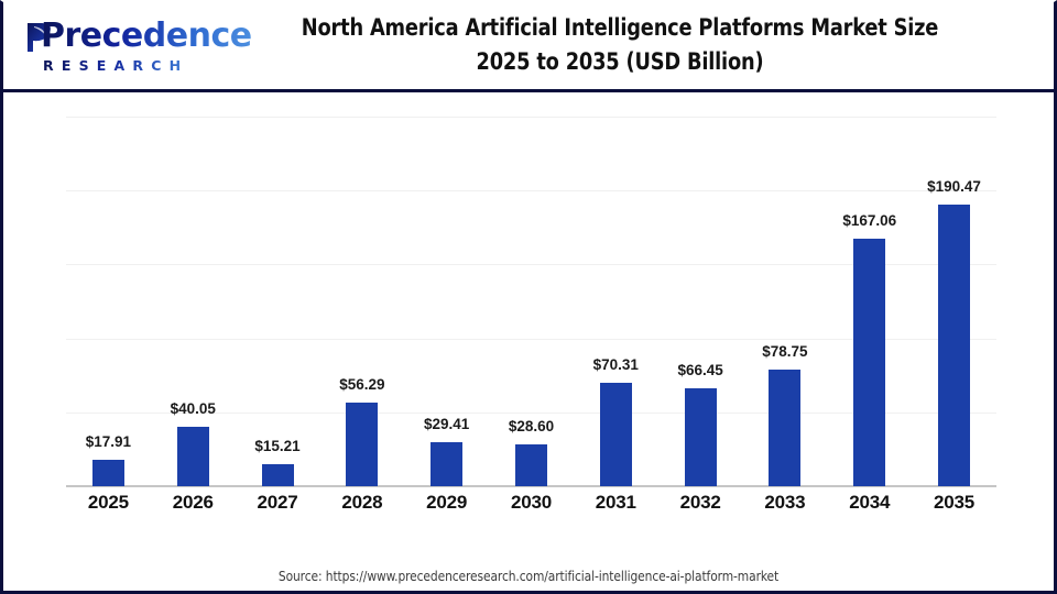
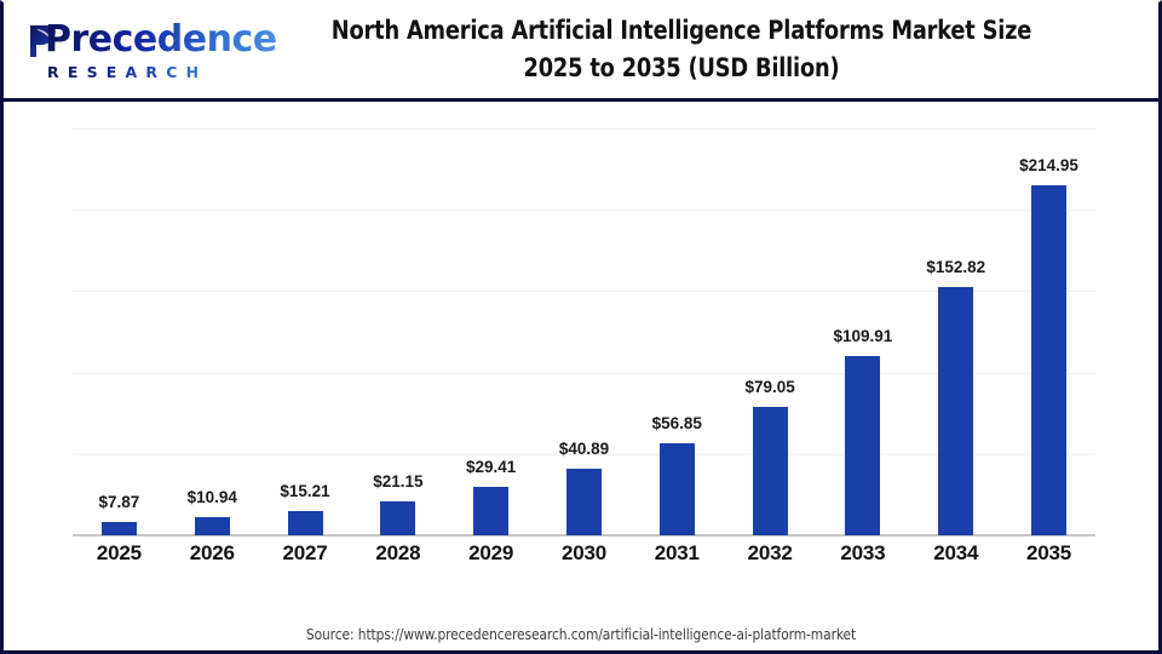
2025: $17.91 -> $7.87
2026: $40.05 -> $10.94
2028: $56.29 -> $21.15
2030: $28.60 -> $40.89
2031: $70.31 -> $56.85
2032: $66.45 -> $79.05
2033: $78.75 -> $109.91
2034: $167.06 -> $152.82
2035: $190.47 -> $214.95
